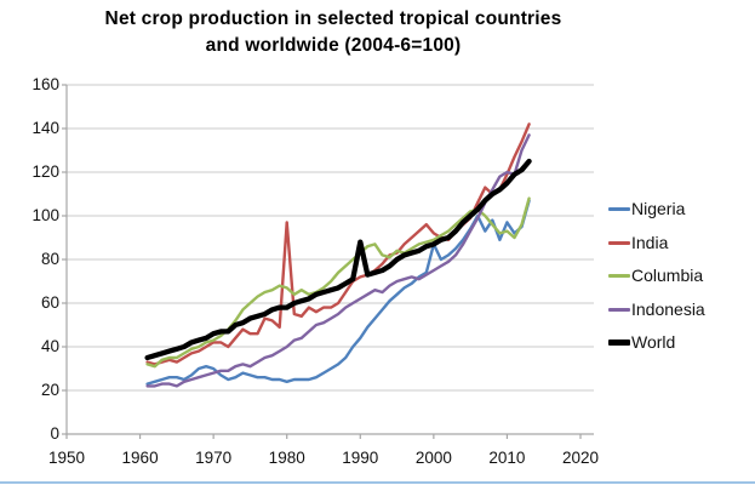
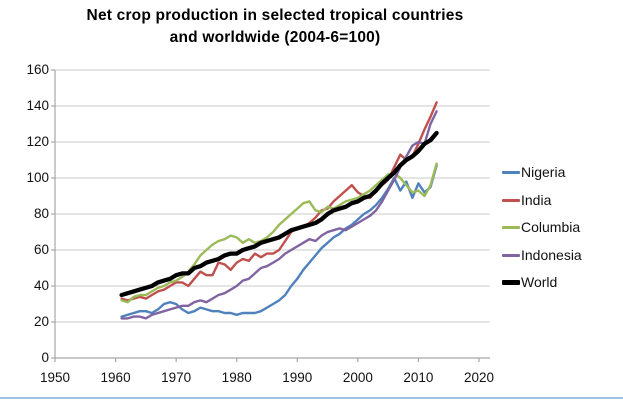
India/1980: 97 -> 53
World/1990: 88 -> 72
Nigeria/2000: 87 -> 77
